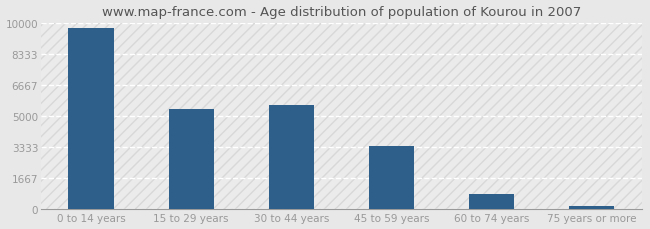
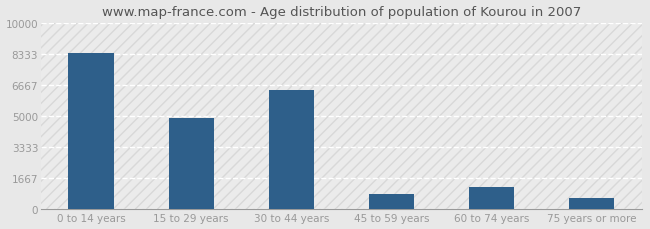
0 to 14 years: 9700 -> 8400
15 to 29 years: 5400 -> 4900
30 to 44 years: 5600 -> 6400
45 to 59 years: 3400 -> 800
60 to 74 years: 800 -> 1200
75 years or more: 200 -> 600
